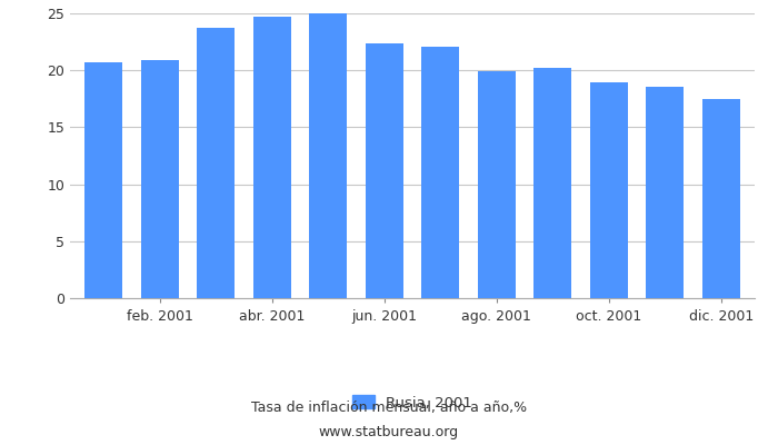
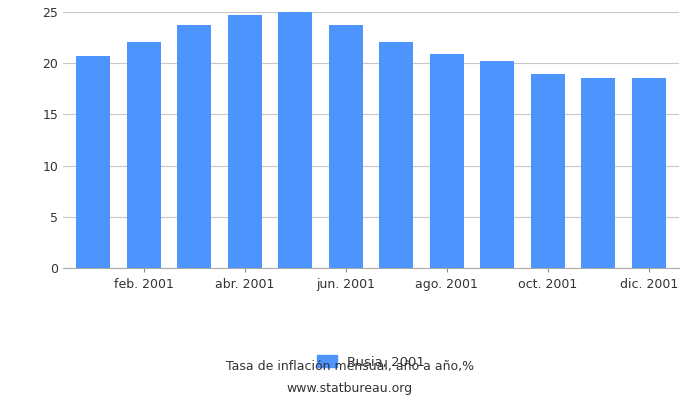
feb. 2001: 20.9 -> 22.1
jun. 2001: 22.4 -> 23.7
ago. 2001: 19.9 -> 20.9
dic. 2001: 17.5 -> 18.6
